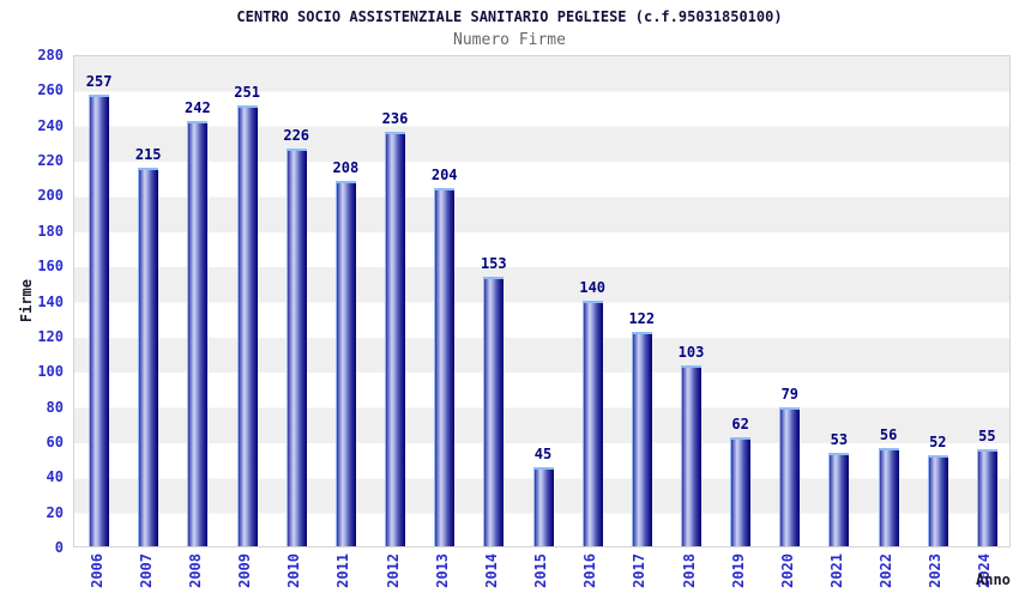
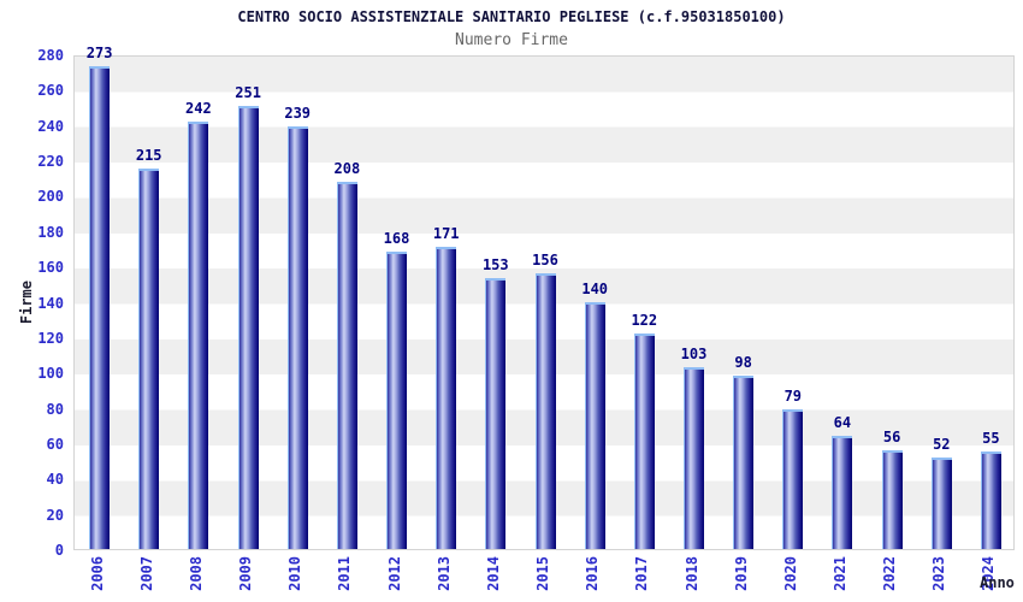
2006: 257 -> 273
2010: 226 -> 239
2012: 236 -> 168
2013: 204 -> 171
2015: 45 -> 156
2019: 62 -> 98
2021: 53 -> 64
